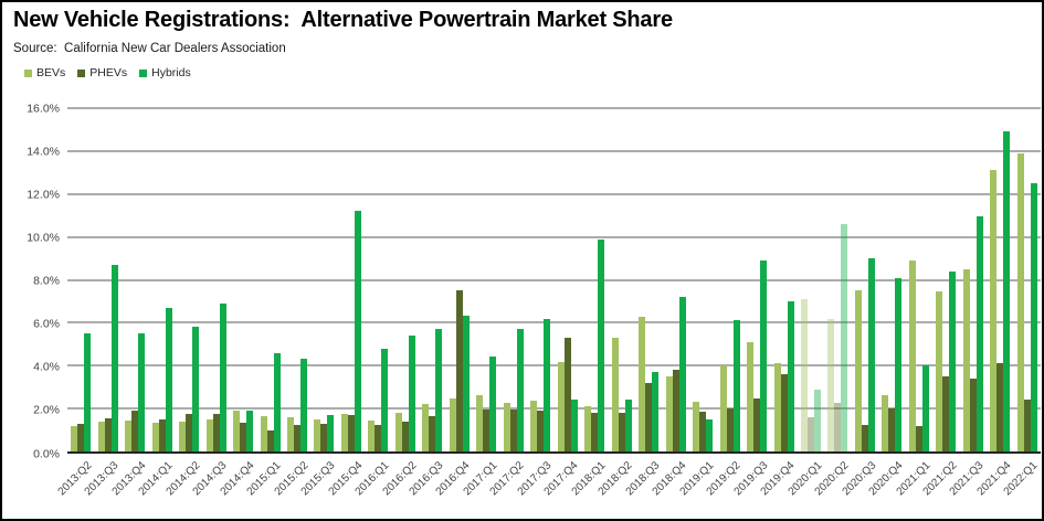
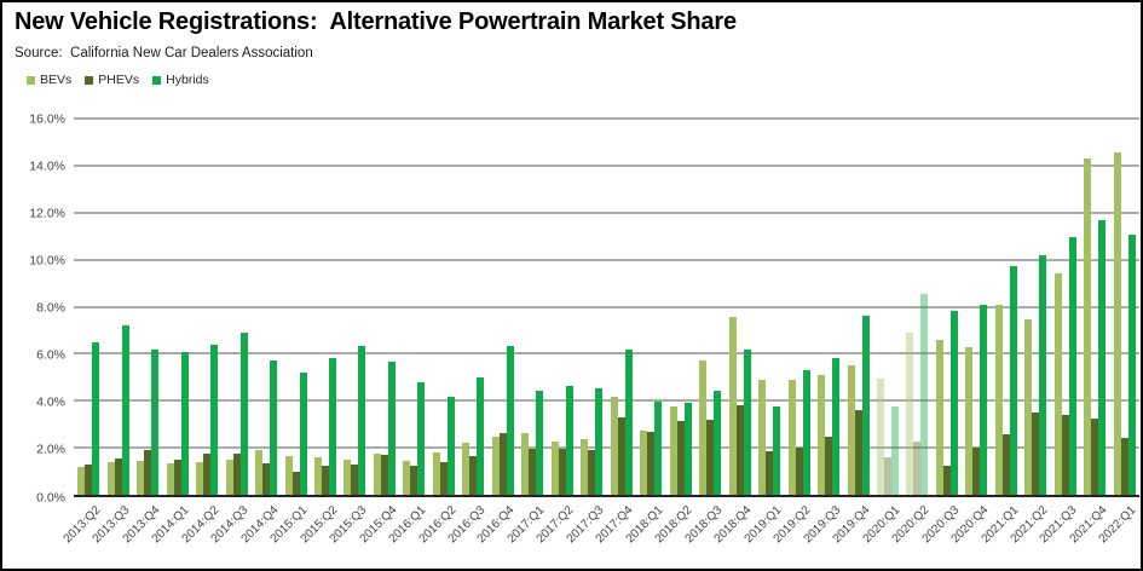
Hybrids/2013:Q2: 5.5% -> 6.5%
Hybrids/2013:Q3: 8.7% -> 7.2%
Hybrids/2013:Q4: 5.5% -> 6.2%
Hybrids/2014:Q1: 6.7% -> 6.0%
Hybrids/2014:Q2: 5.8% -> 6.4%
Hybrids/2014:Q4: 1.9% -> 5.7%
Hybrids/2015:Q1: 4.6% -> 5.2%
Hybrids/2015:Q2: 4.3% -> 5.8%
Hybrids/2015:Q3: 1.7% -> 6.3%
Hybrids/2015:Q4: 11.2% -> 5.7%
Hybrids/2016:Q2: 5.4% -> 4.2%
Hybrids/2016:Q3: 5.7% -> 5.0%
PHEVs/2016:Q4: 7.5% -> 2.6%
Hybrids/2017:Q2: 5.7% -> 4.7%
Hybrids/2017:Q3: 6.2% -> 4.5%
PHEVs/2017:Q4: 5.3% -> 3.3%
Hybrids/2017:Q4: 2.4% -> 6.2%
BEVs/2018:Q1: 2.1% -> 2.8%
PHEVs/2018:Q1: 1.8% -> 2.7%
Hybrids/2018:Q1: 9.9% -> 4.0%
BEVs/2018:Q2: 5.3% -> 3.8%
PHEVs/2018:Q2: 1.8% -> 3.1%
Hybrids/2018:Q2: 2.4% -> 3.9%
BEVs/2018:Q3: 6.3% -> 5.7%
Hybrids/2018:Q3: 3.7% -> 4.4%
BEVs/2018:Q4: 3.5% -> 7.5%
Hybrids/2018:Q4: 7.2% -> 6.2%
BEVs/2019:Q1: 2.3% -> 4.9%
Hybrids/2019:Q1: 1.5% -> 3.8%
BEVs/2019:Q2: 4.0% -> 4.9%
Hybrids/2019:Q2: 6.1% -> 5.3%
Hybrids/2019:Q3: 8.9% -> 5.8%
BEVs/2019:Q4: 4.1% -> 5.5%
Hybrids/2019:Q4: 7.0% -> 7.6%
BEVs/2020:Q1: 7.1% -> 5.0%
Hybrids/2020:Q1: 2.9% -> 3.8%
BEVs/2020:Q2: 6.2% -> 6.9%
Hybrids/2020:Q2: 10.6% -> 8.6%
BEVs/2020:Q3: 7.5% -> 6.6%
Hybrids/2020:Q3: 9.0% -> 7.8%
BEVs/2020:Q4: 2.6% -> 6.3%
BEVs/2021:Q1: 8.9% -> 8.1%
PHEVs/2021:Q1: 1.2% -> 2.5%
Hybrids/2021:Q1: 4.0% -> 9.7%
Hybrids/2021:Q2: 8.4% -> 10.2%
BEVs/2021:Q3: 8.5% -> 9.4%
BEVs/2021:Q4: 13.1% -> 14.3%
PHEVs/2021:Q4: 4.1% -> 3.2%
Hybrids/2021:Q4: 14.9% -> 11.7%
BEVs/2022:Q1: 13.9% -> 14.6%
Hybrids/2022:Q1: 12.5% -> 11.1%
